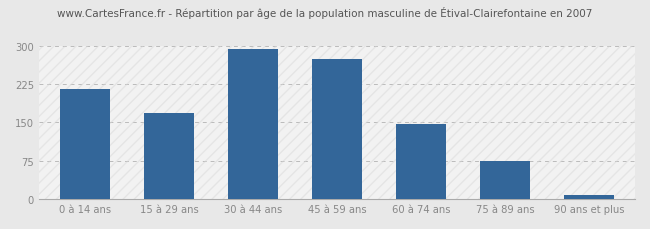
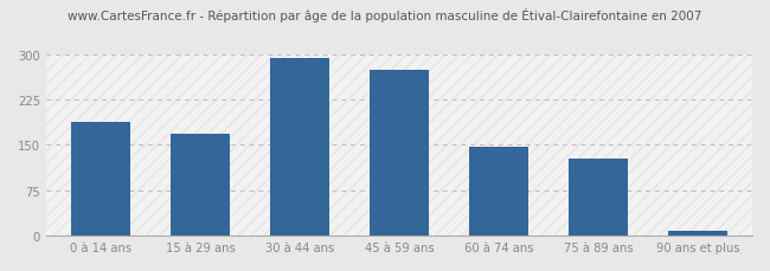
0 à 14 ans: 215 -> 188
75 à 89 ans: 74 -> 128
